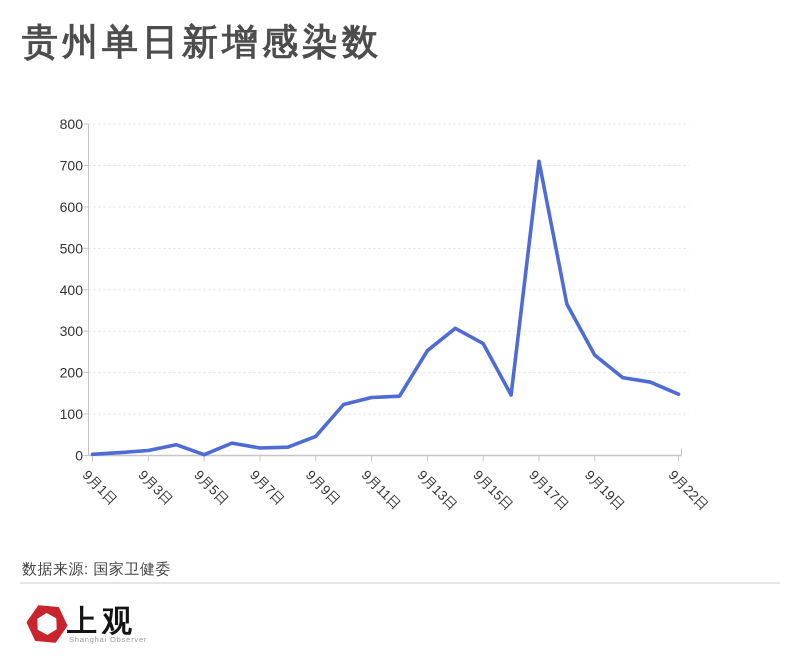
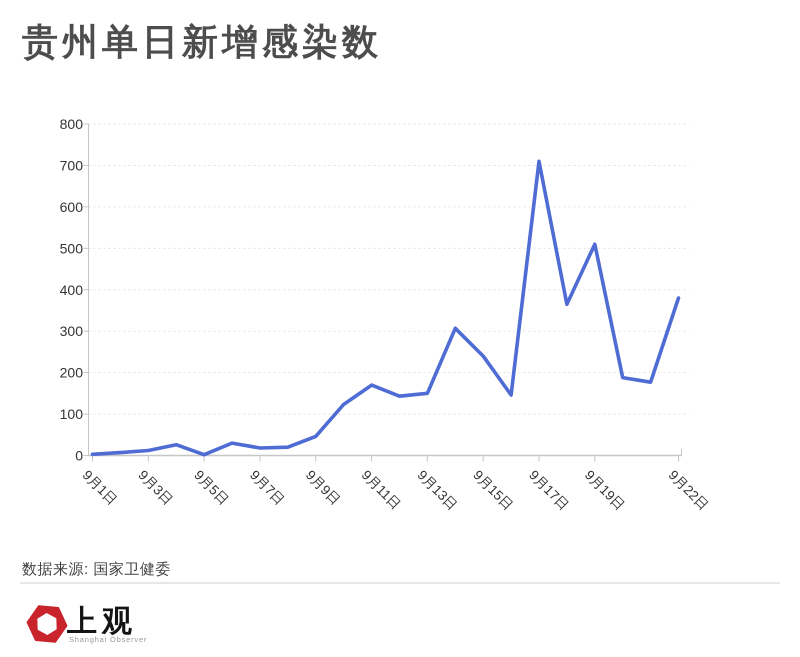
9月11日: 140 -> 170
9月13日: 250 -> 150
9月15日: 270 -> 240
9月19日: 240 -> 510
9月22日: 150 -> 380
